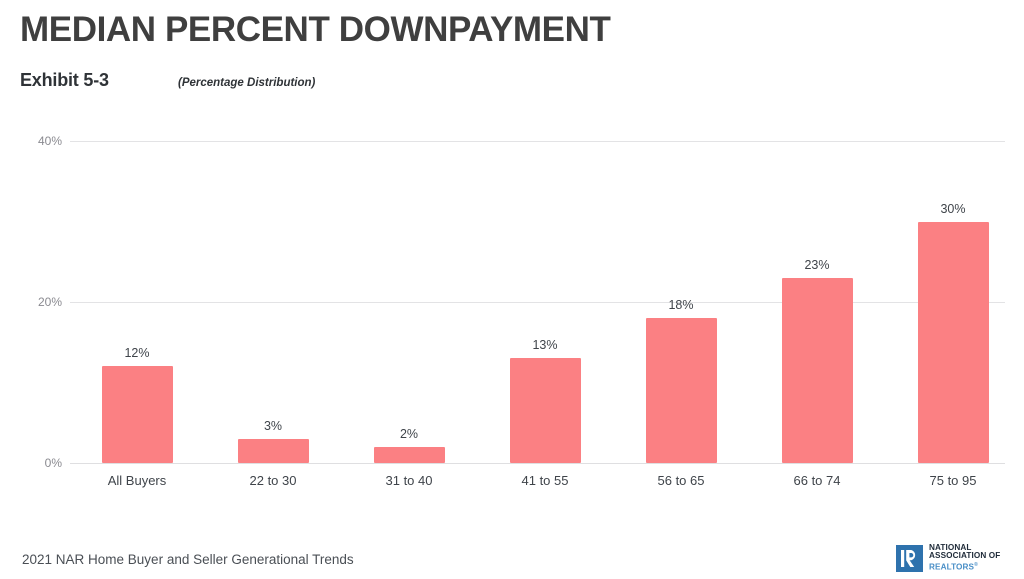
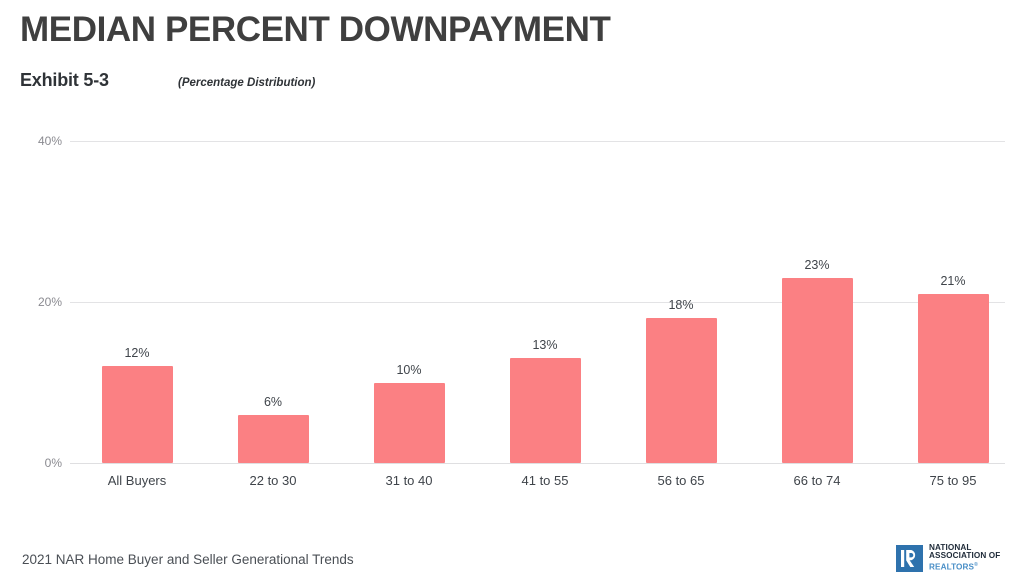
22 to 30: 3% -> 6%
31 to 40: 2% -> 10%
75 to 95: 30% -> 21%
